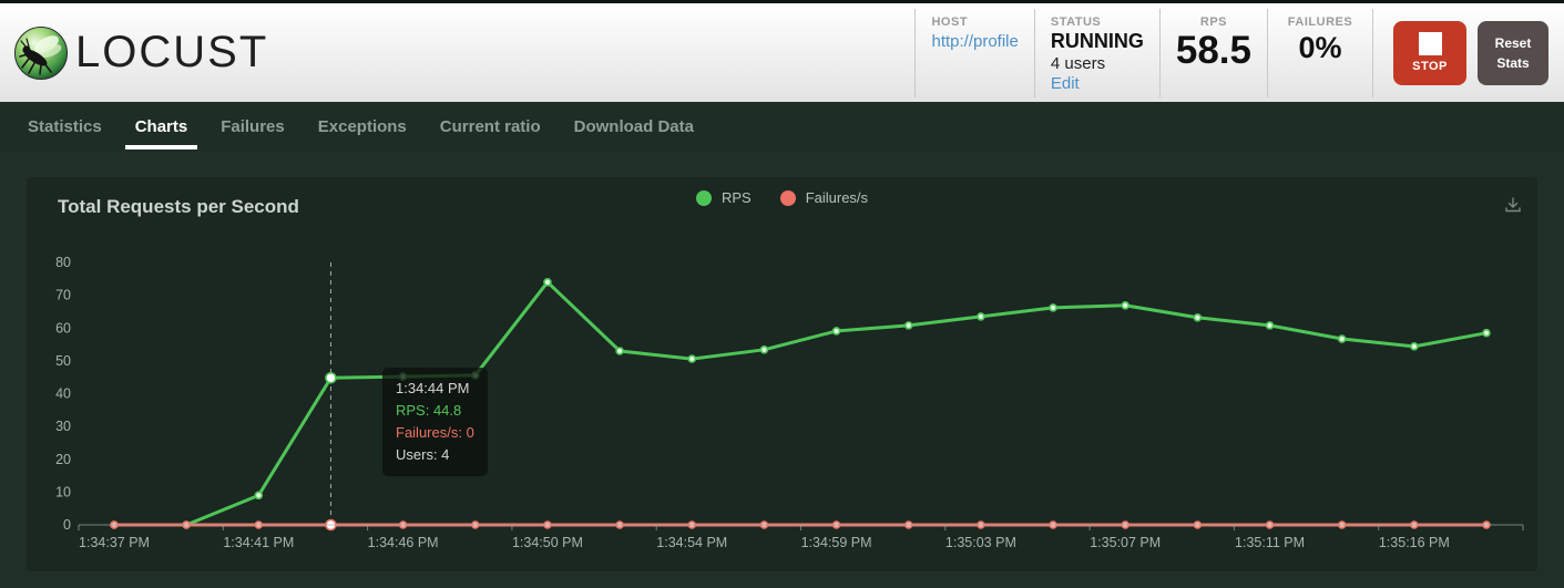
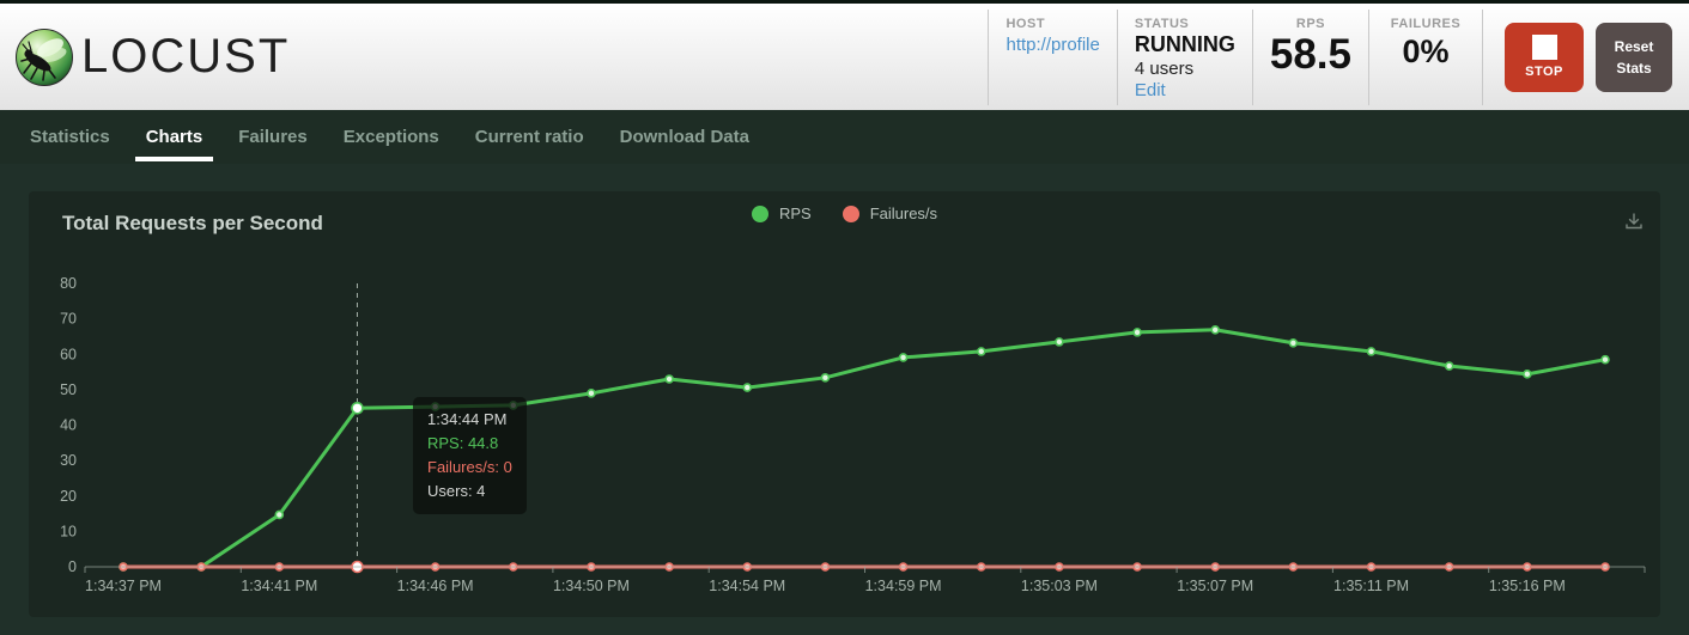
RPS/1:34:41 PM: 9 -> 15
RPS/1:34:50 PM: 74 -> 49
